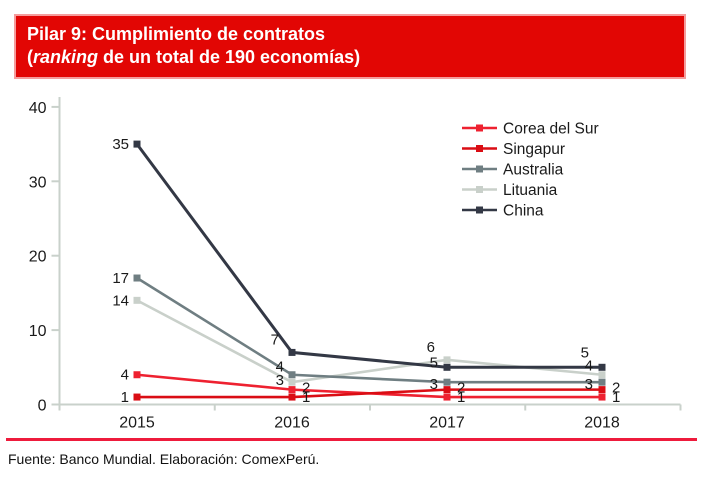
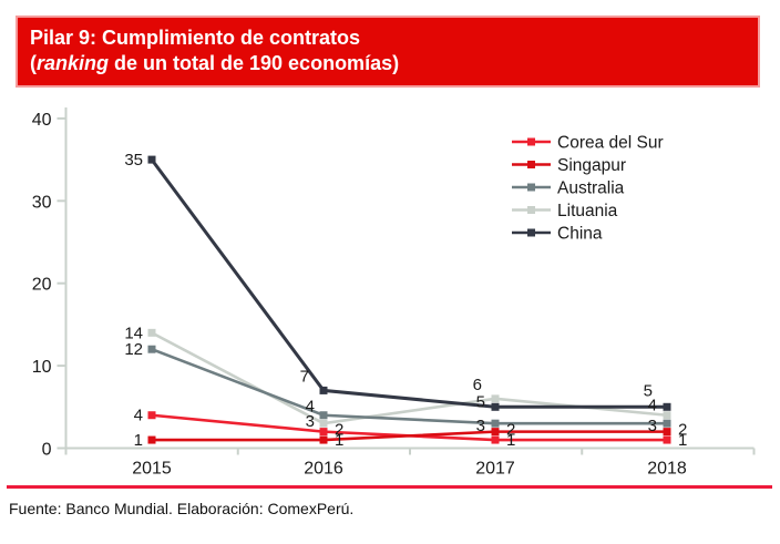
Australia/2015: 17 -> 12
